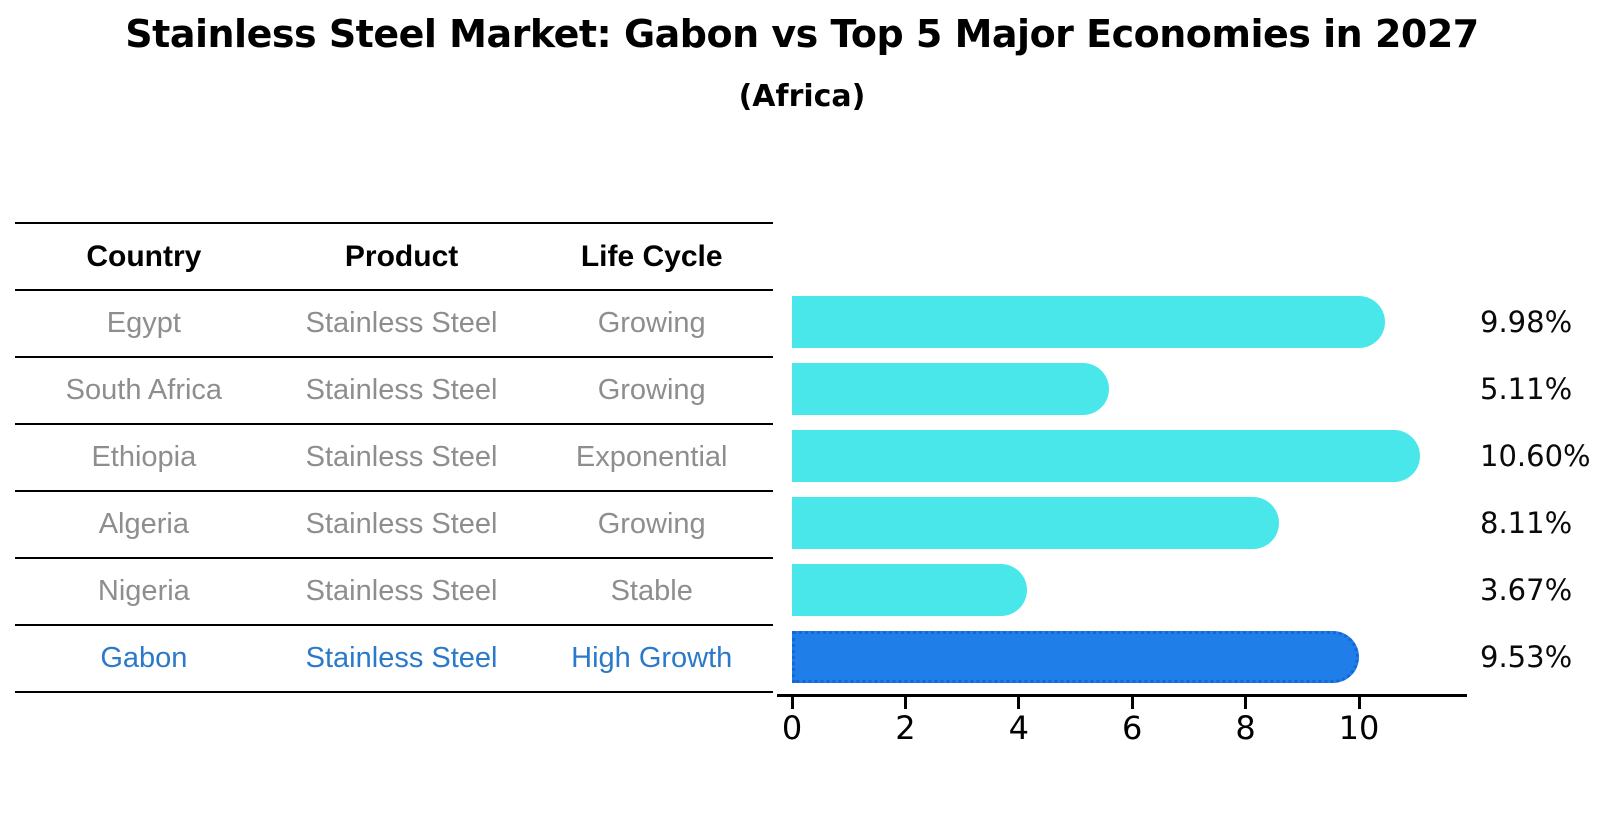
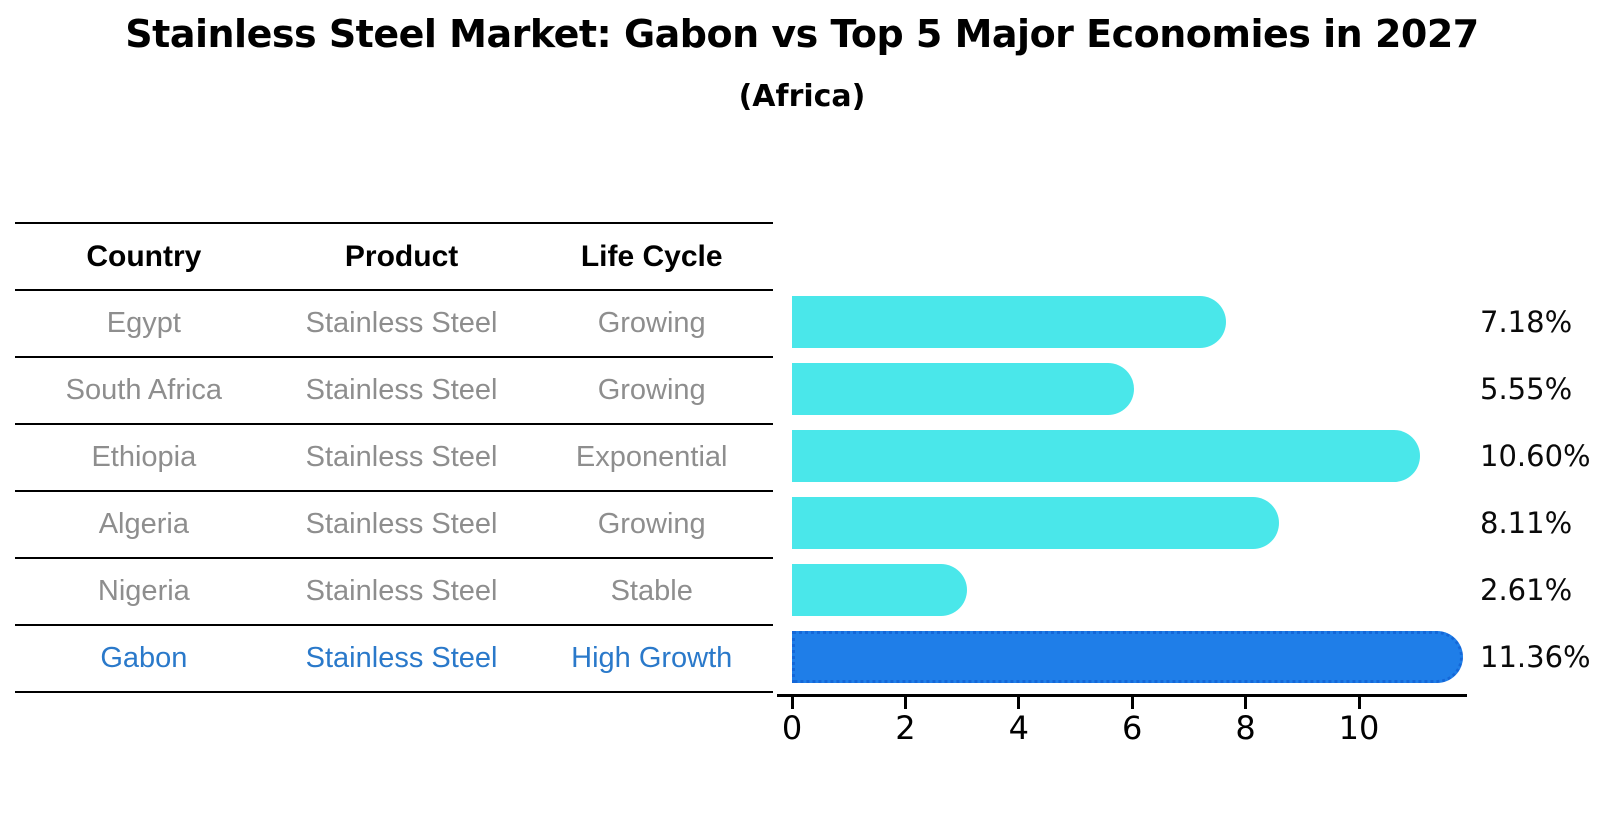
Egypt: 9.98% -> 7.18%
South Africa: 5.11% -> 5.55%
Nigeria: 3.67% -> 2.61%
Gabon: 9.53% -> 11.36%
